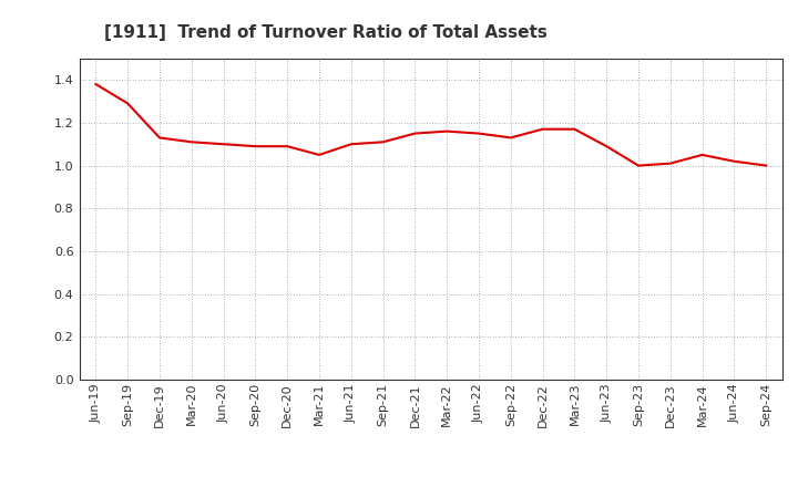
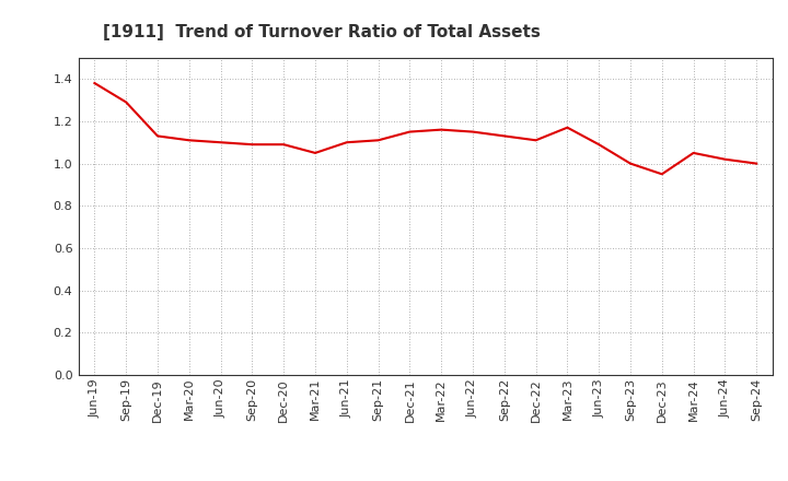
Dec-22: 1.17 -> 1.11
Dec-23: 1.01 -> 0.95
